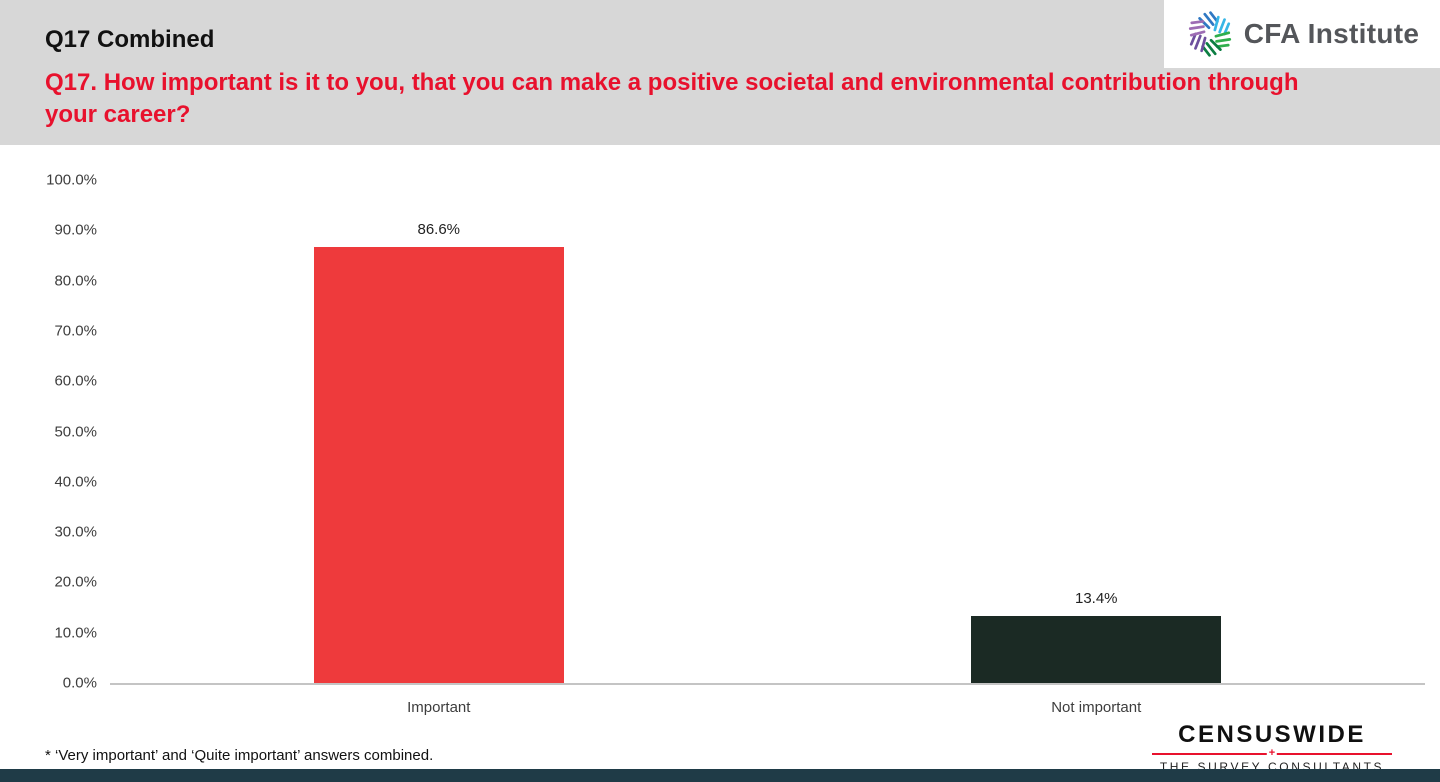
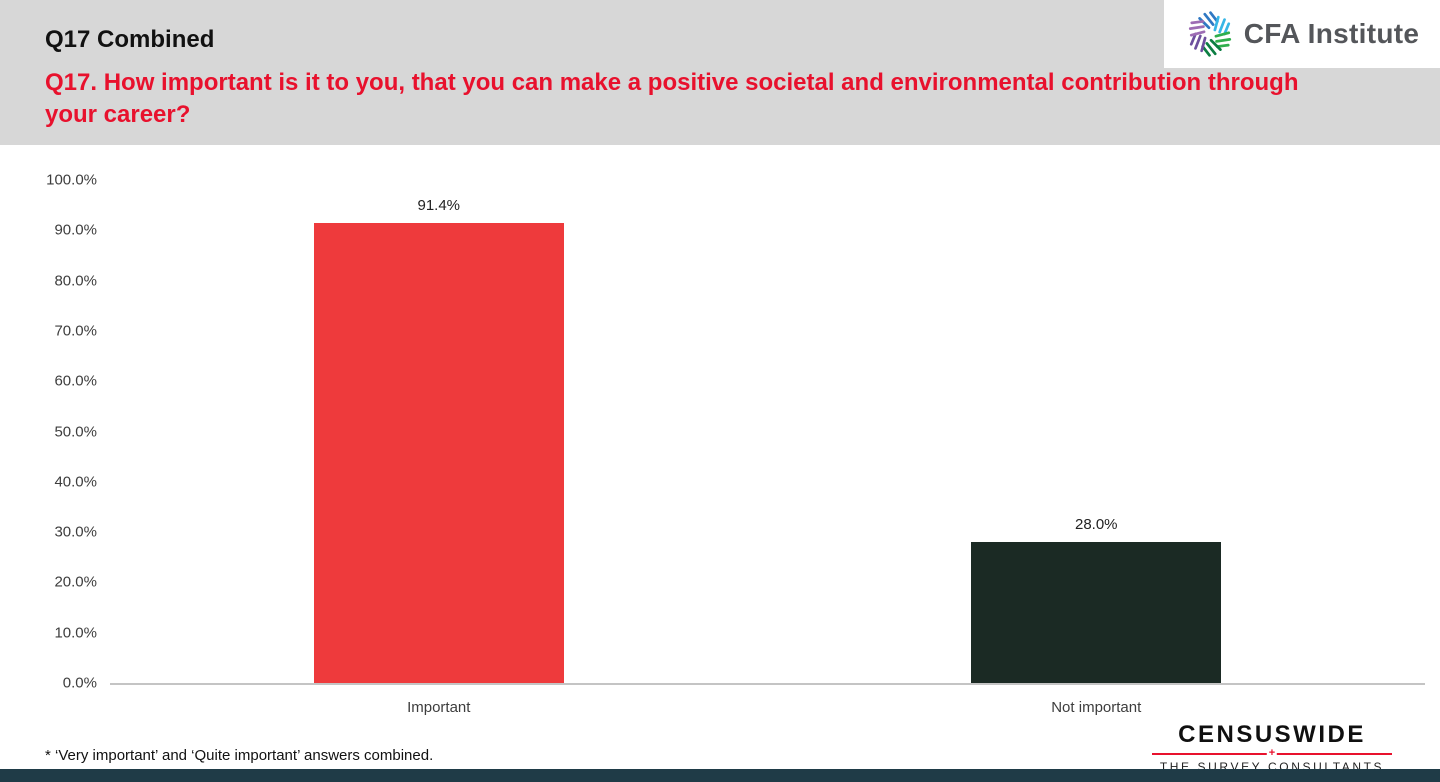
Important: 86.6% -> 91.4%
Not important: 13.4% -> 28.0%
